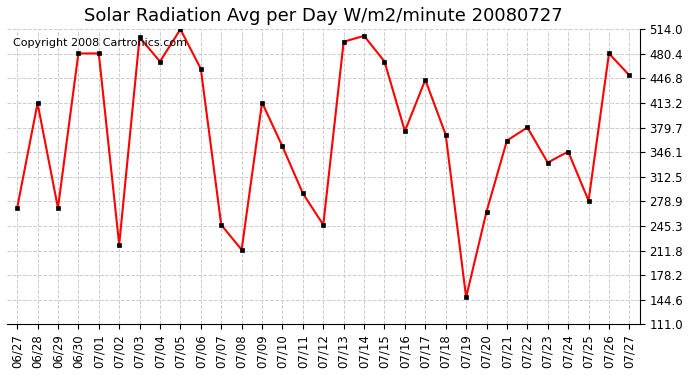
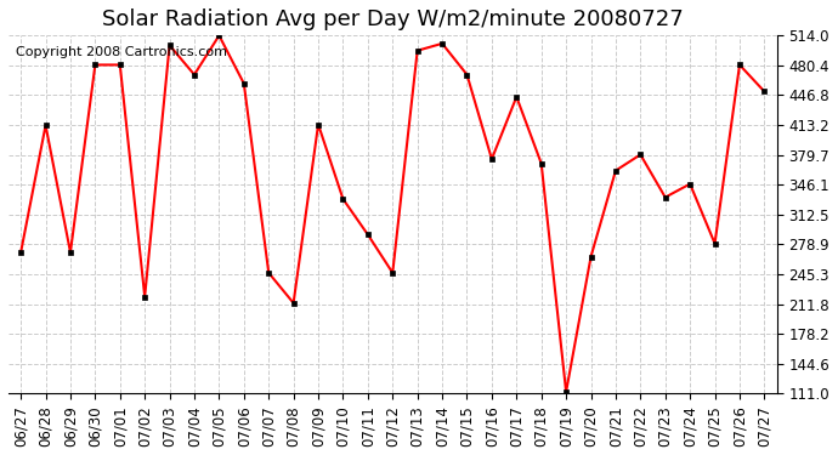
07/10: 354 -> 330
07/19: 148 -> 113
